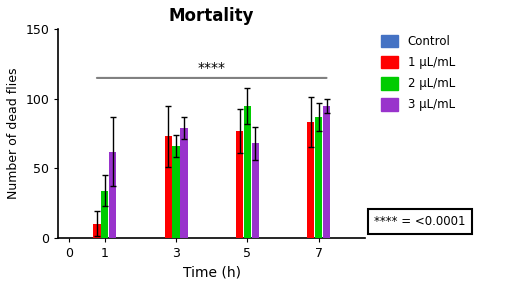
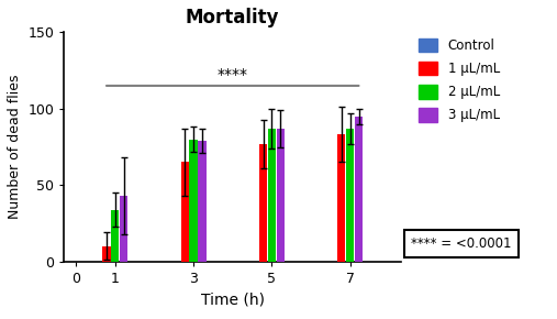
3 μL/mL/1: 62 -> 43
1 μL/mL/3: 73 -> 65
2 μL/mL/3: 66 -> 80
2 μL/mL/5: 95 -> 87
3 μL/mL/5: 68 -> 87
